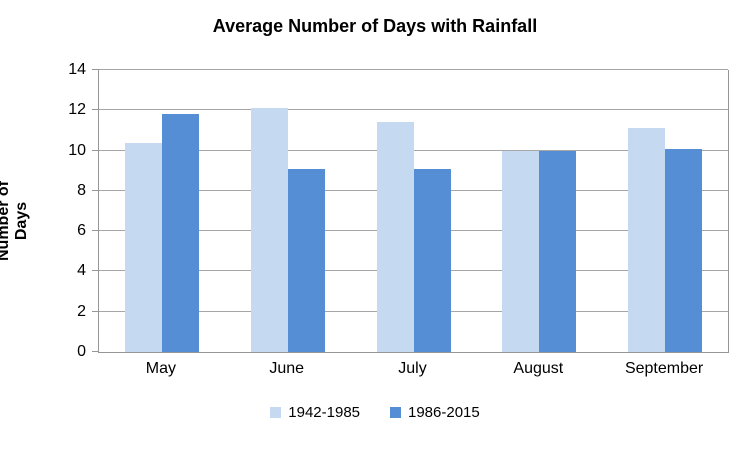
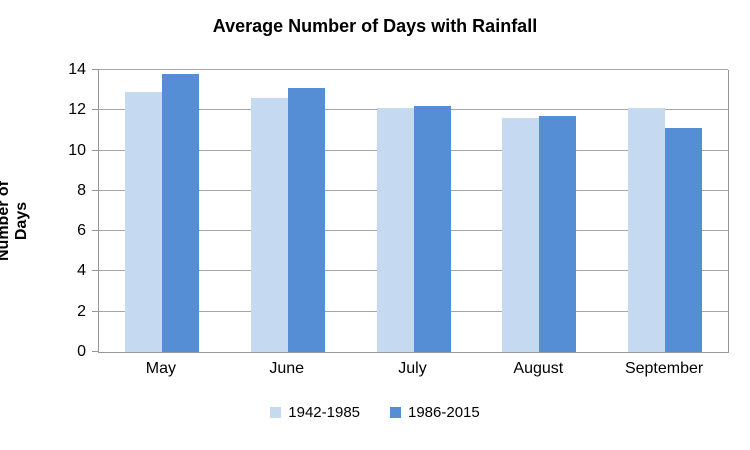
1942-1985/May: 10.4 -> 12.9
1986-2015/May: 11.8 -> 13.8
1942-1985/June: 12.1 -> 12.6
1986-2015/June: 9.1 -> 13.1
1942-1985/July: 11.4 -> 12.1
1986-2015/July: 9.1 -> 12.2
1942-1985/August: 10.0 -> 11.6
1986-2015/August: 10.0 -> 11.7
1942-1985/September: 11.1 -> 12.1
1986-2015/September: 10.1 -> 11.1
